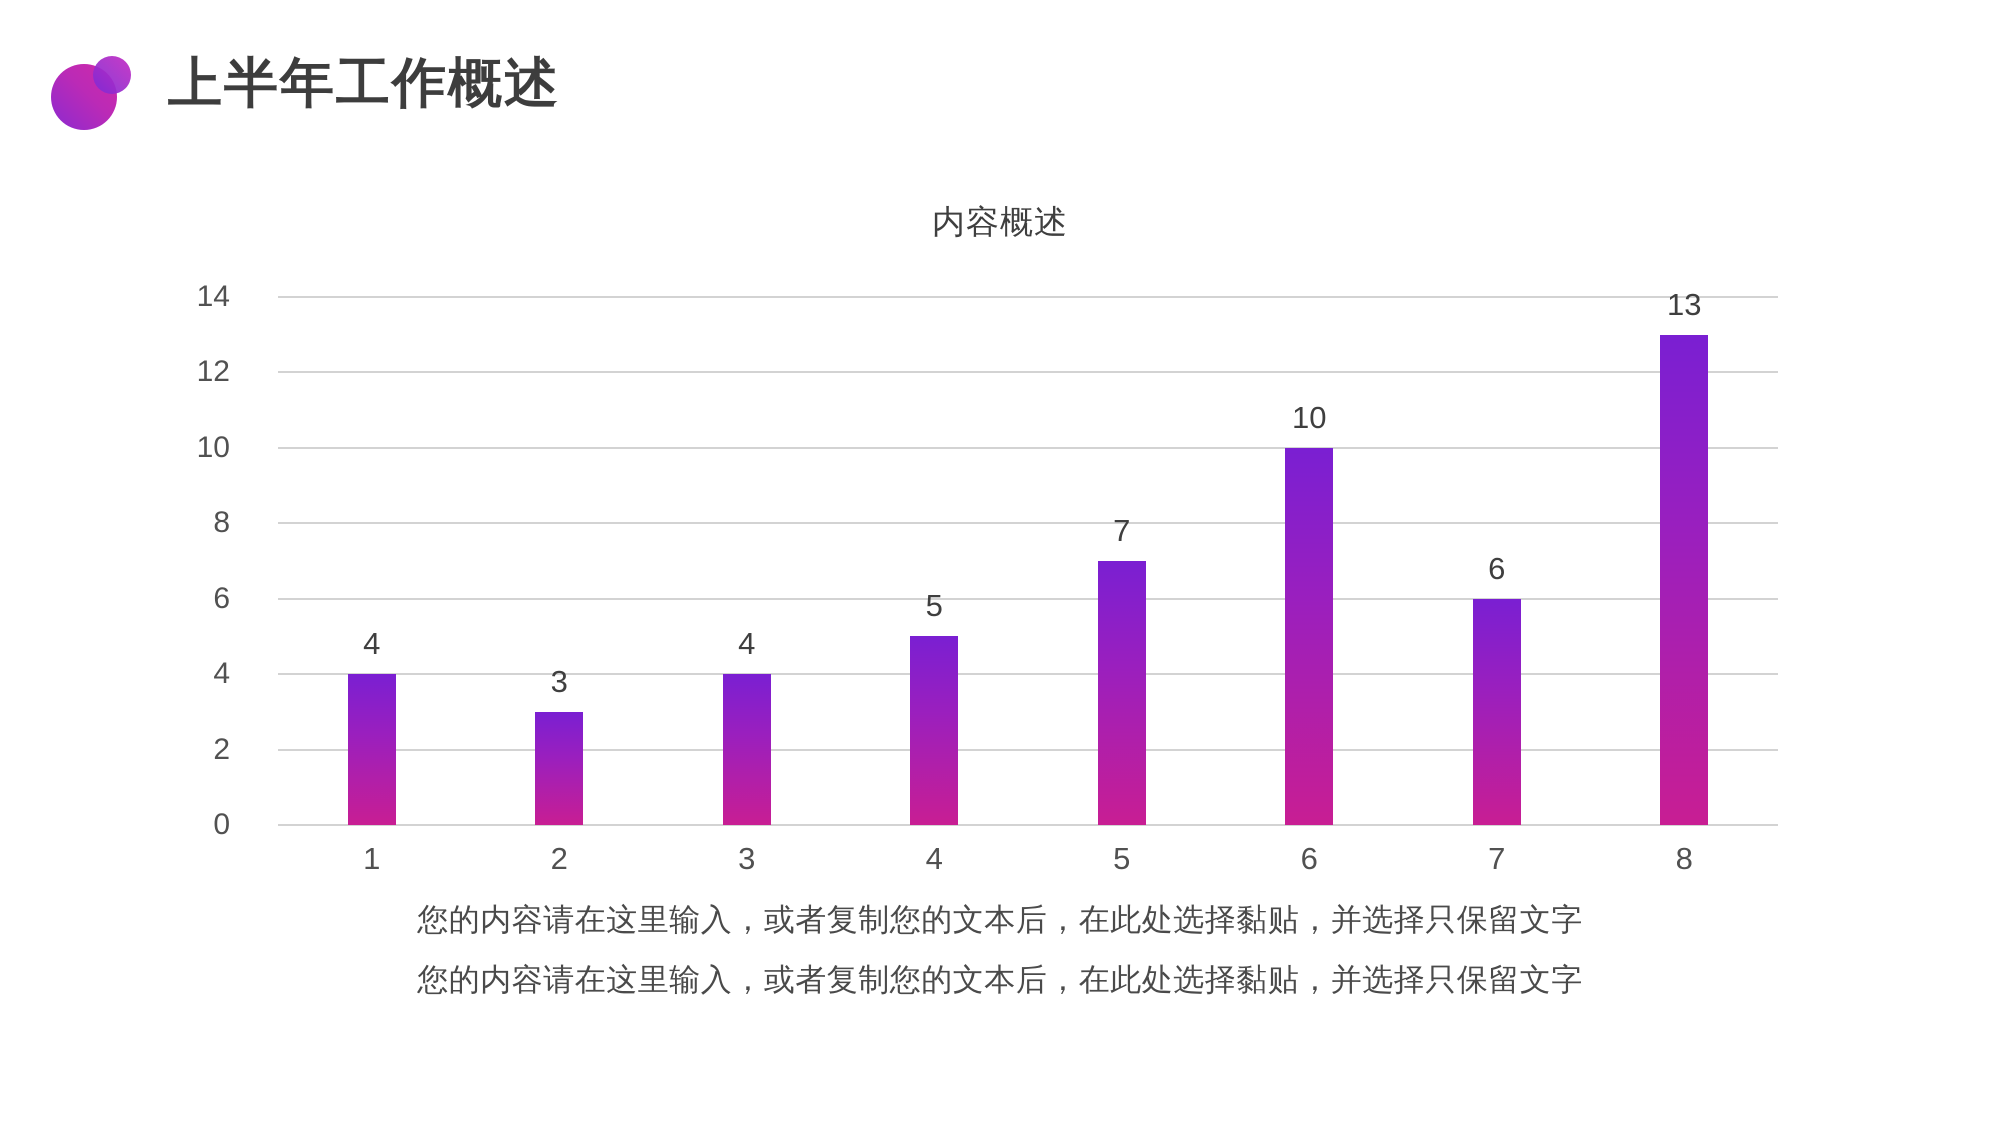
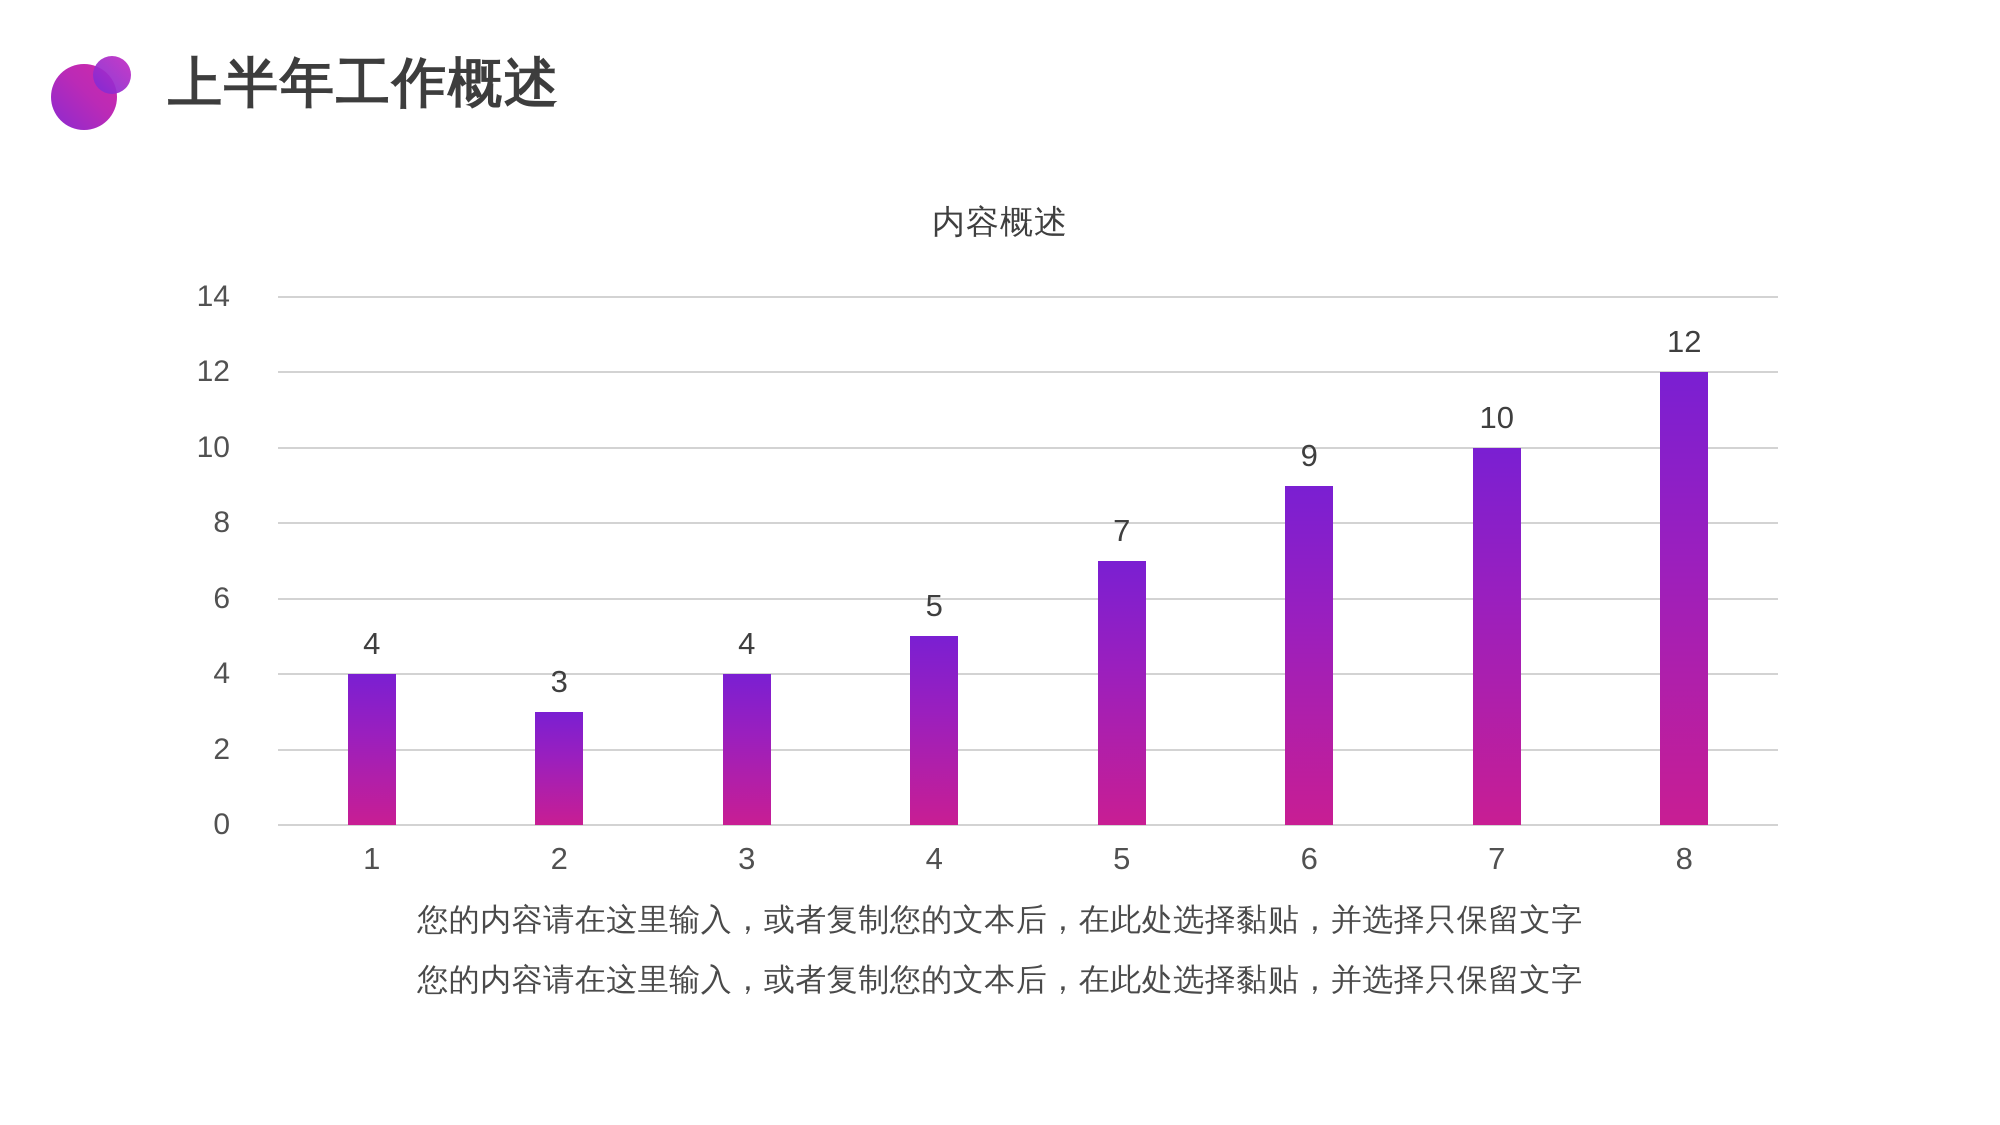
6: 10 -> 9
7: 6 -> 10
8: 13 -> 12
